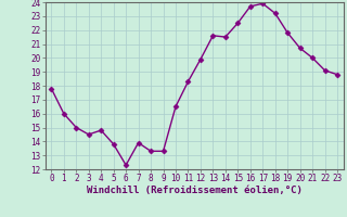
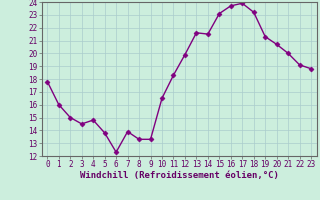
15: 22.5 -> 23.1
19: 21.8 -> 21.3
